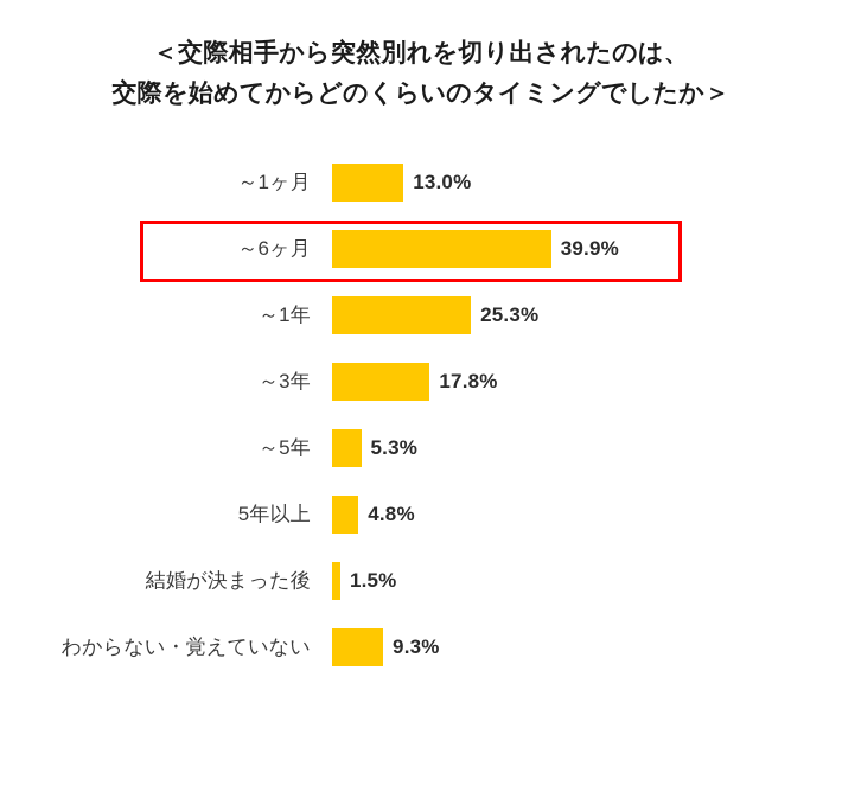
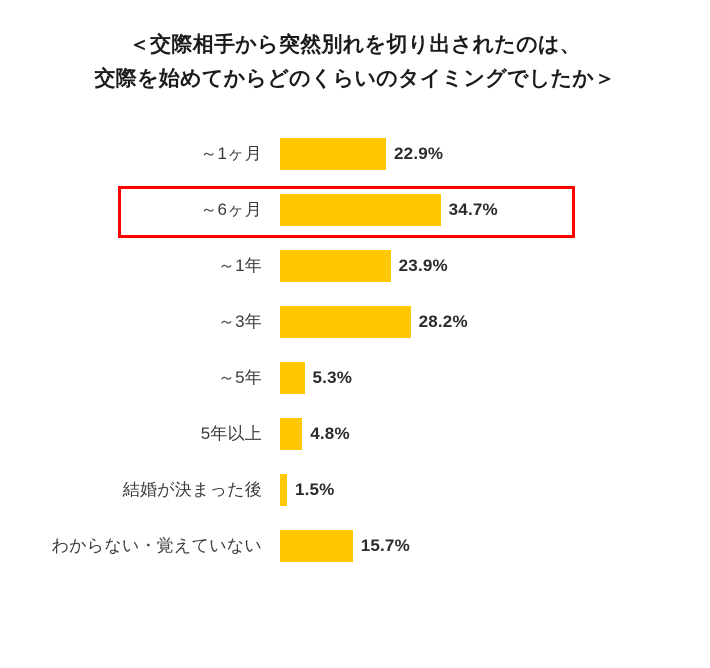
～1ヶ月: 13.0% -> 22.9%
～6ヶ月: 39.9% -> 34.7%
～1年: 25.3% -> 23.9%
～3年: 17.8% -> 28.2%
わからない・覚えていない: 9.3% -> 15.7%
